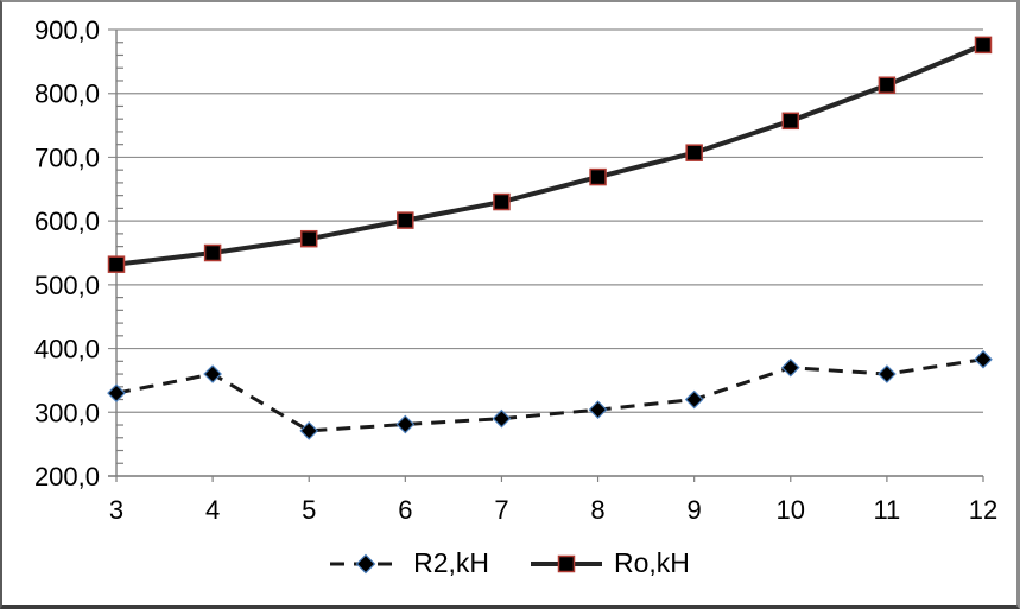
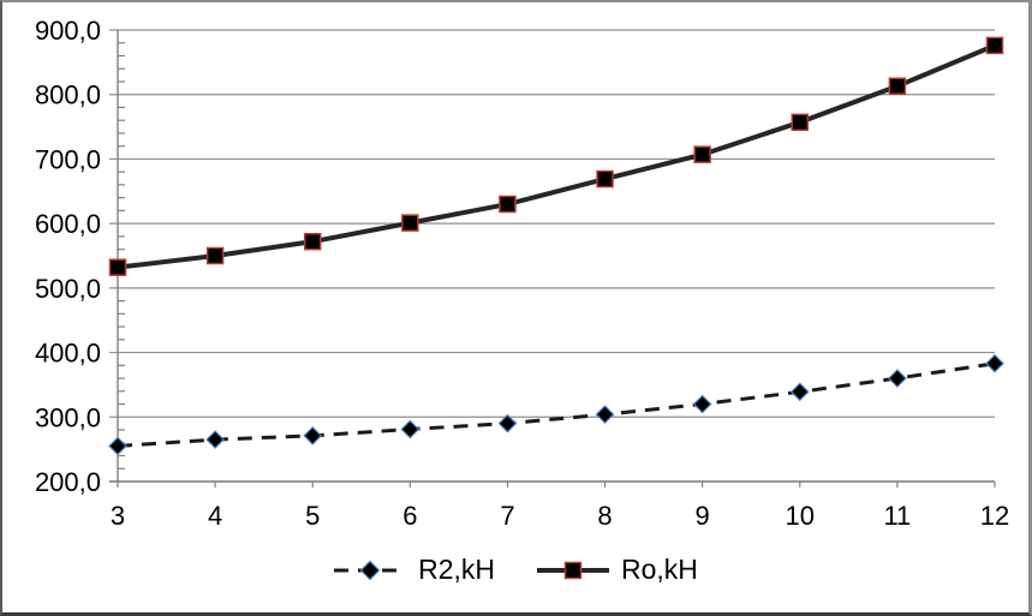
R2,kH/3: 330 -> 260
R2,kH/4: 360 -> 260
R2,kH/10: 370 -> 340
